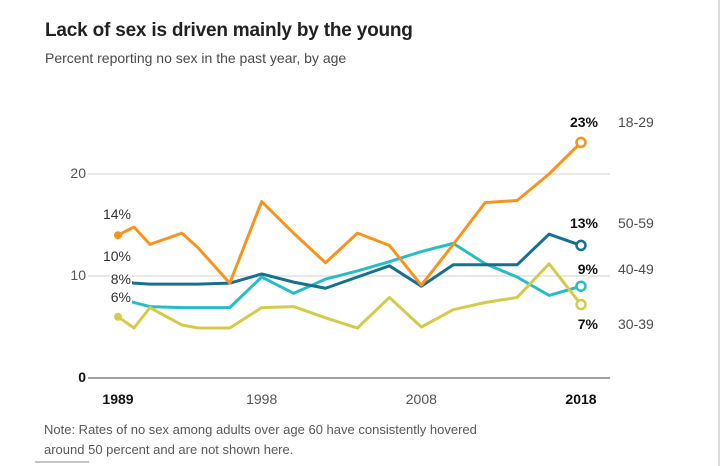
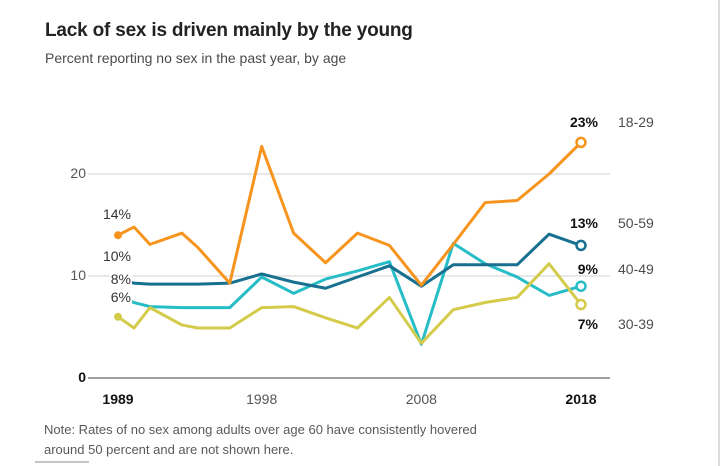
18-29/1998: 17.3 -> 22.7
40-49/2008: 12.4 -> 3.3
30-39/2008: 5.0 -> 3.4
